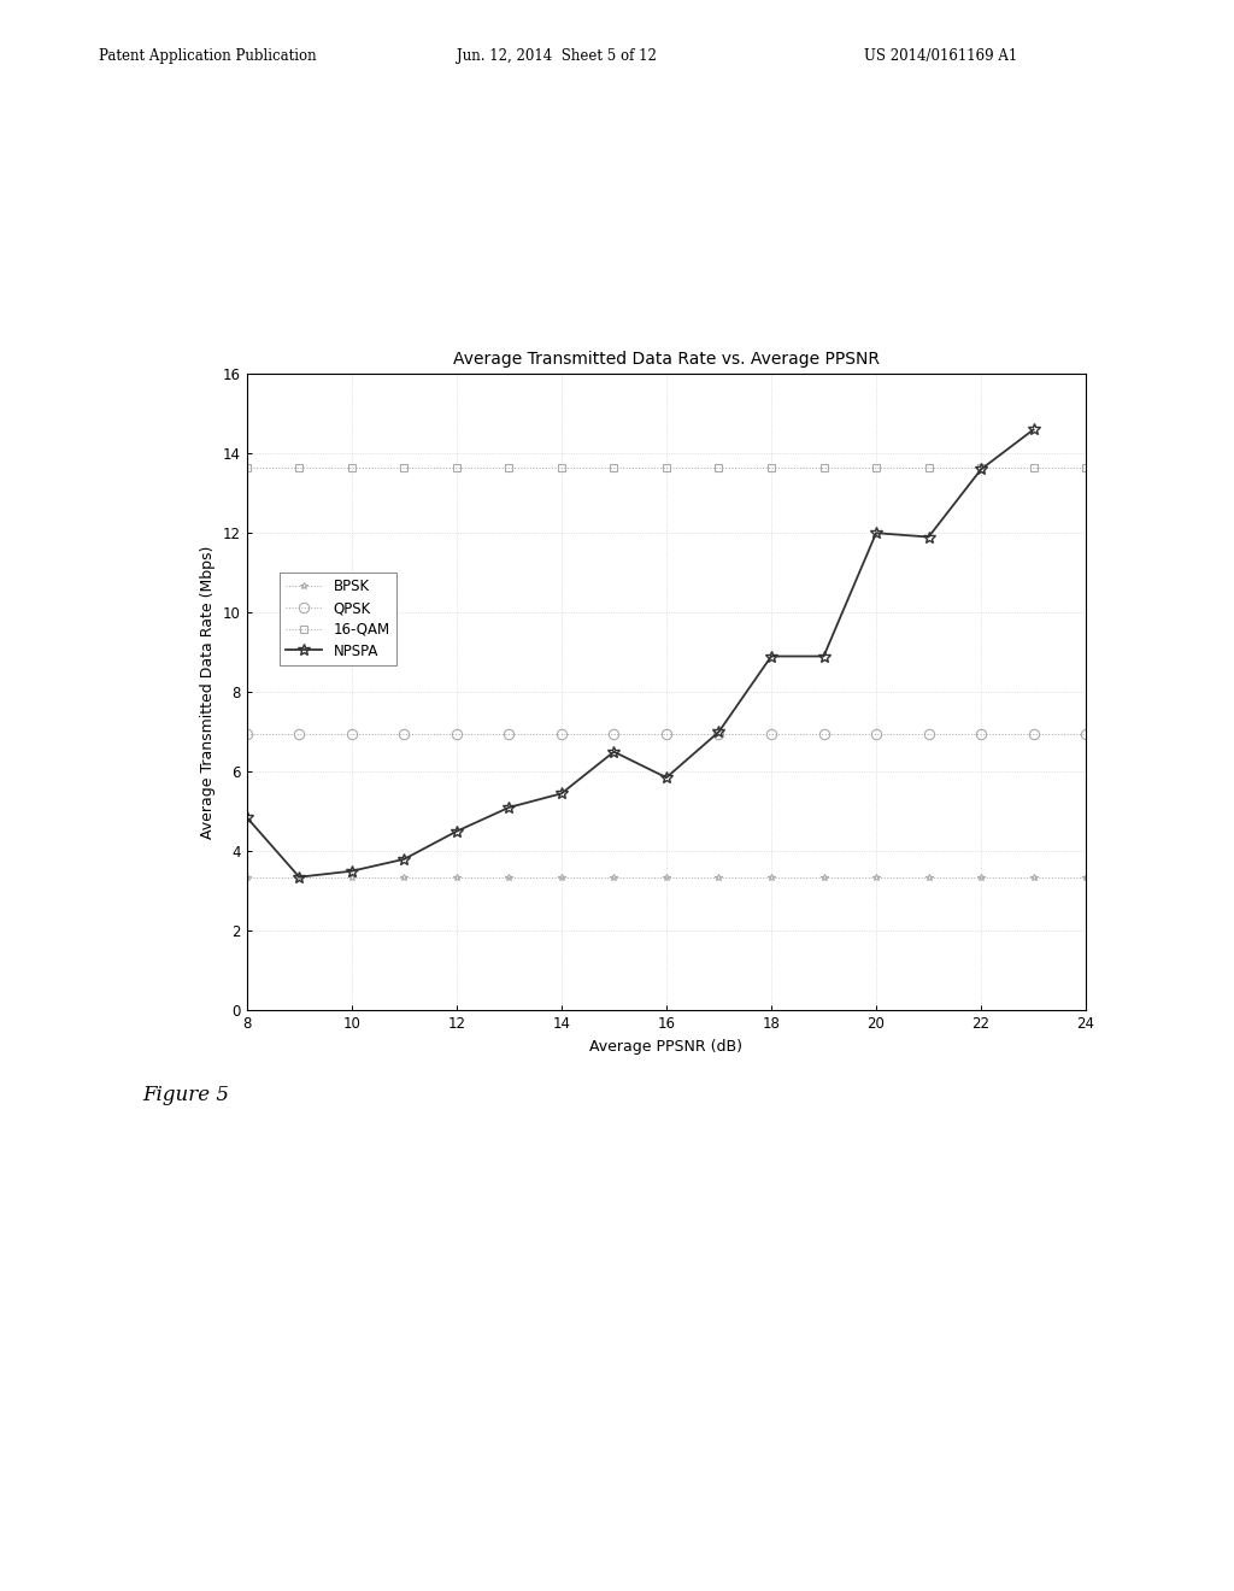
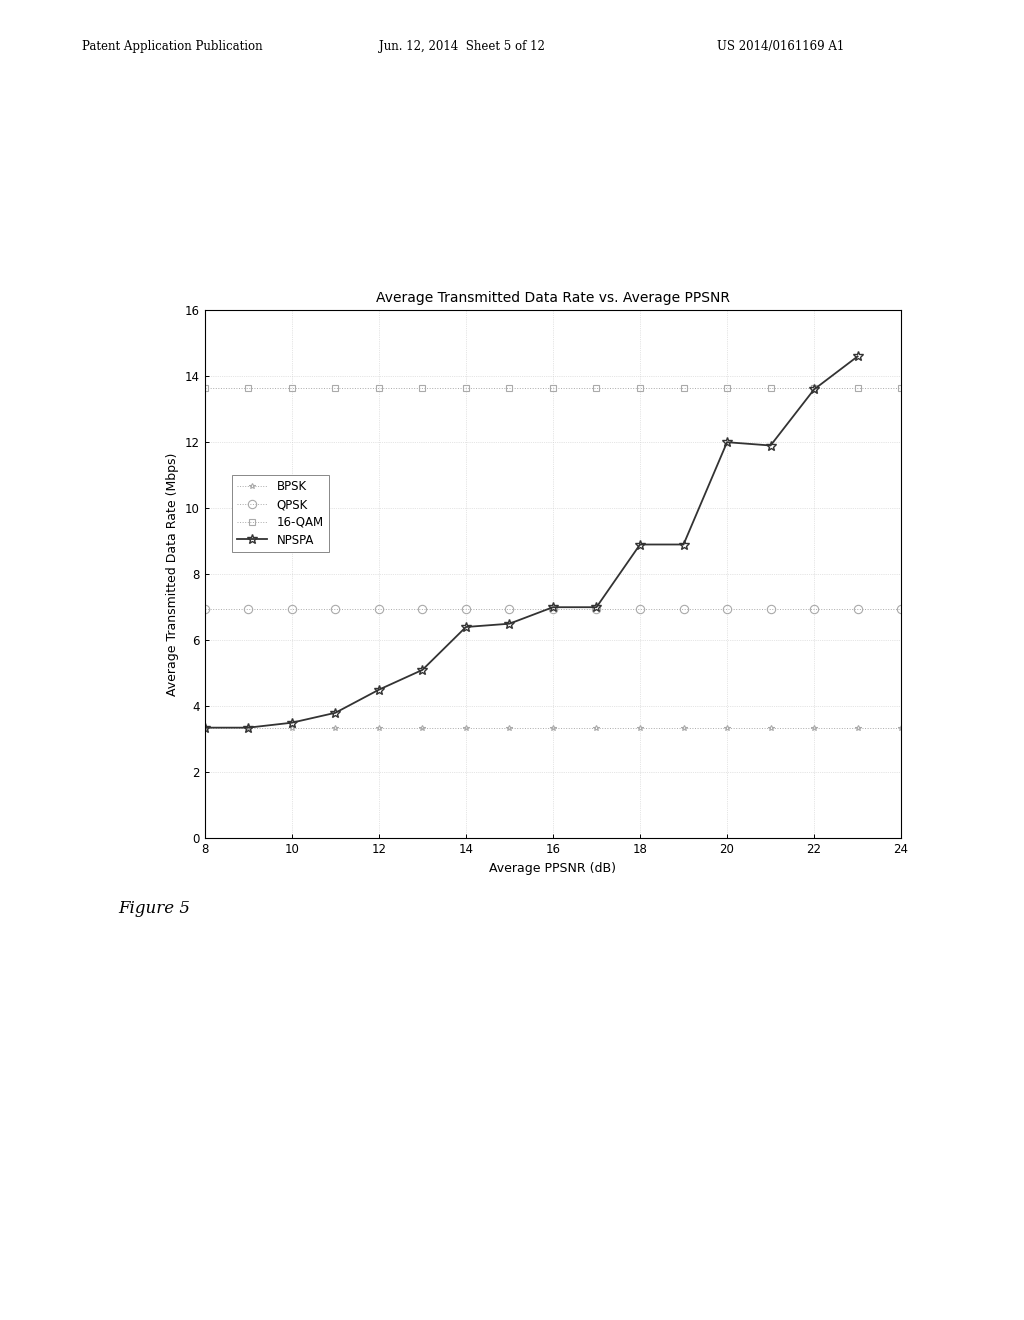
NPSPA/8: 4.85 -> 3.35
NPSPA/14: 5.45 -> 6.40
NPSPA/16: 5.85 -> 7.00
